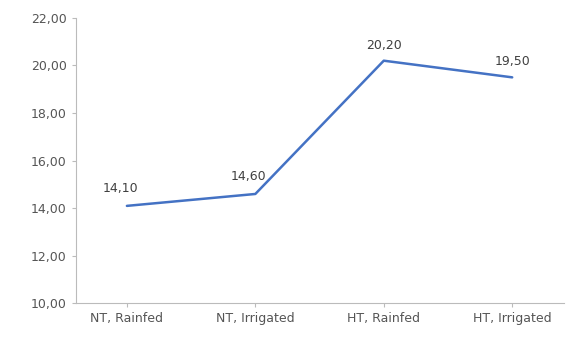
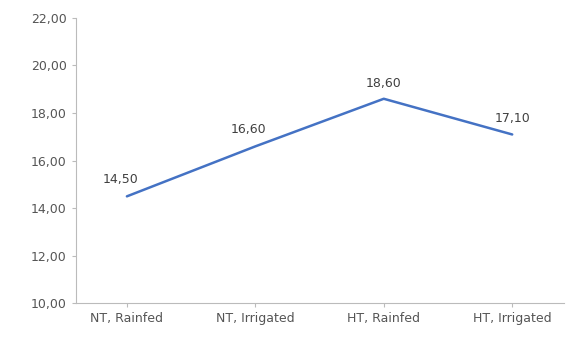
NT, Rainfed: 14,10 -> 14,50
NT, Irrigated: 14,60 -> 16,60
HT, Rainfed: 20,20 -> 18,60
HT, Irrigated: 19,50 -> 17,10
